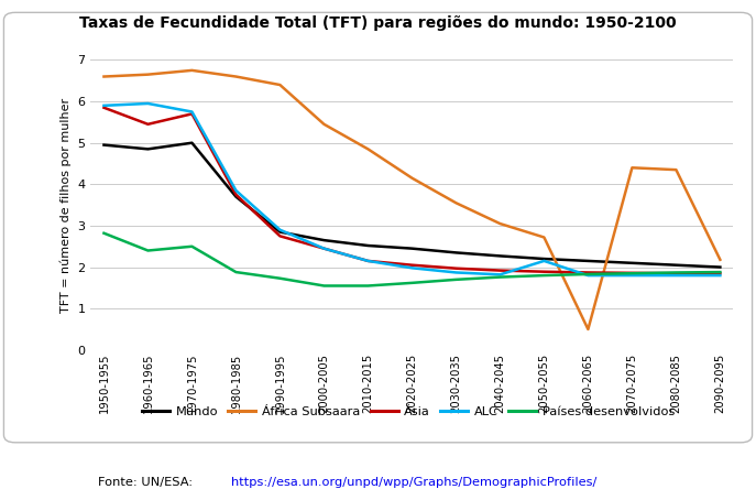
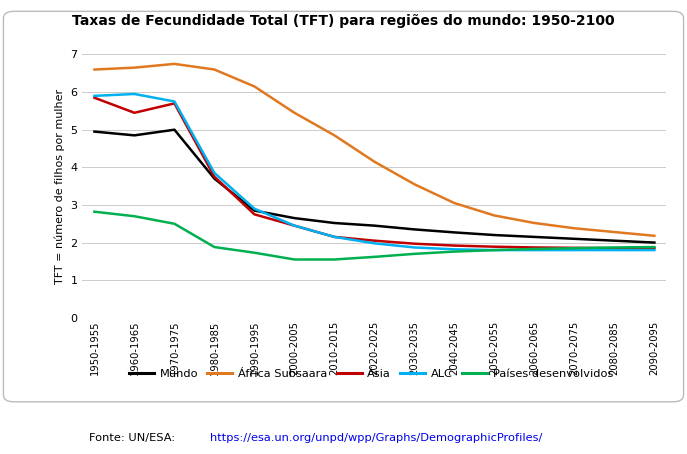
Países desenvolvidos/1960-1965: 2.40 -> 2.70
África Subsaara/1990-1995: 6.40 -> 6.15
ALC/2050-2055: 2.15 -> 1.80
África Subsaara/2060-2065: 0.50 -> 2.52
África Subsaara/2070-2075: 4.40 -> 2.38
África Subsaara/2080-2085: 4.35 -> 2.28
